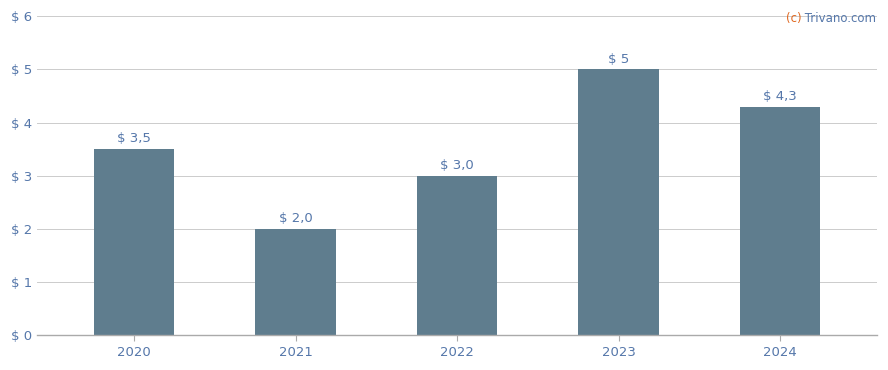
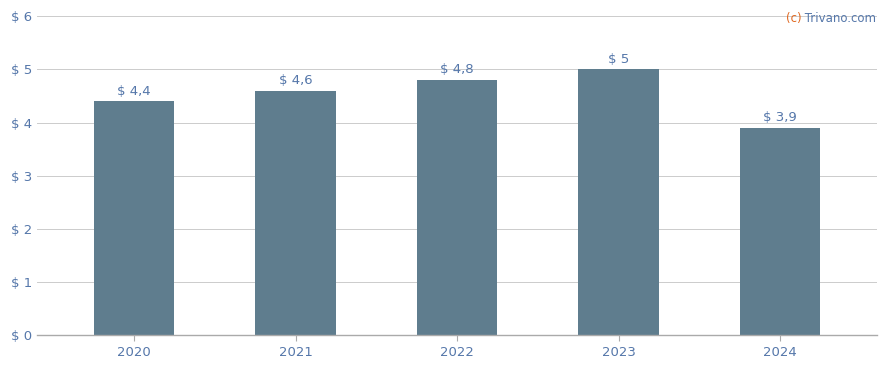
2020: 3,5 -> 4,4
2021: 2,0 -> 4,6
2022: 3,0 -> 4,8
2024: 4,3 -> 3,9
